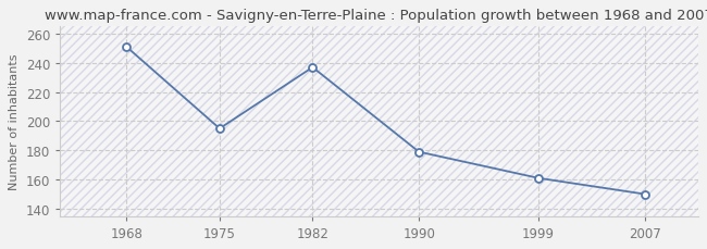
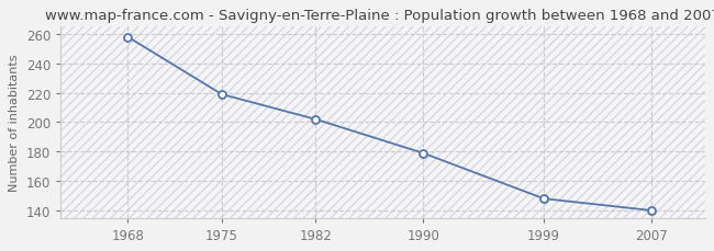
1968: 251 -> 258
1975: 195 -> 219
1982: 237 -> 202
1999: 161 -> 148
2007: 150 -> 140
